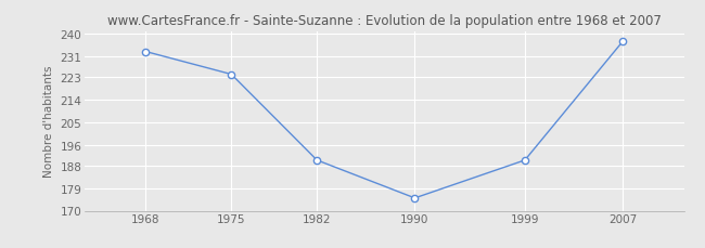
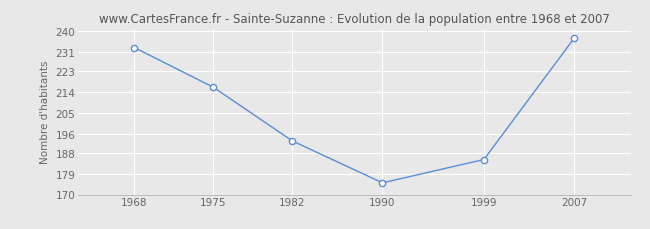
1975: 224 -> 216
1982: 190 -> 193
1999: 190 -> 185
